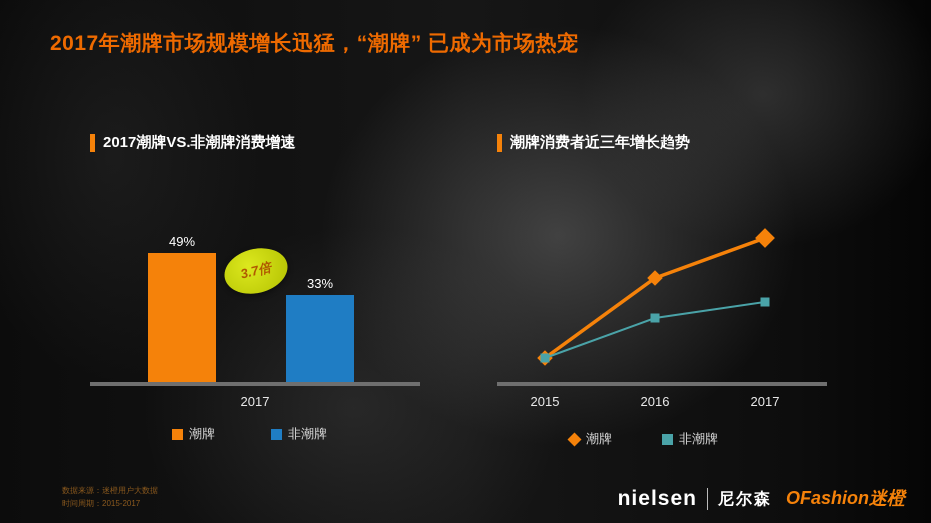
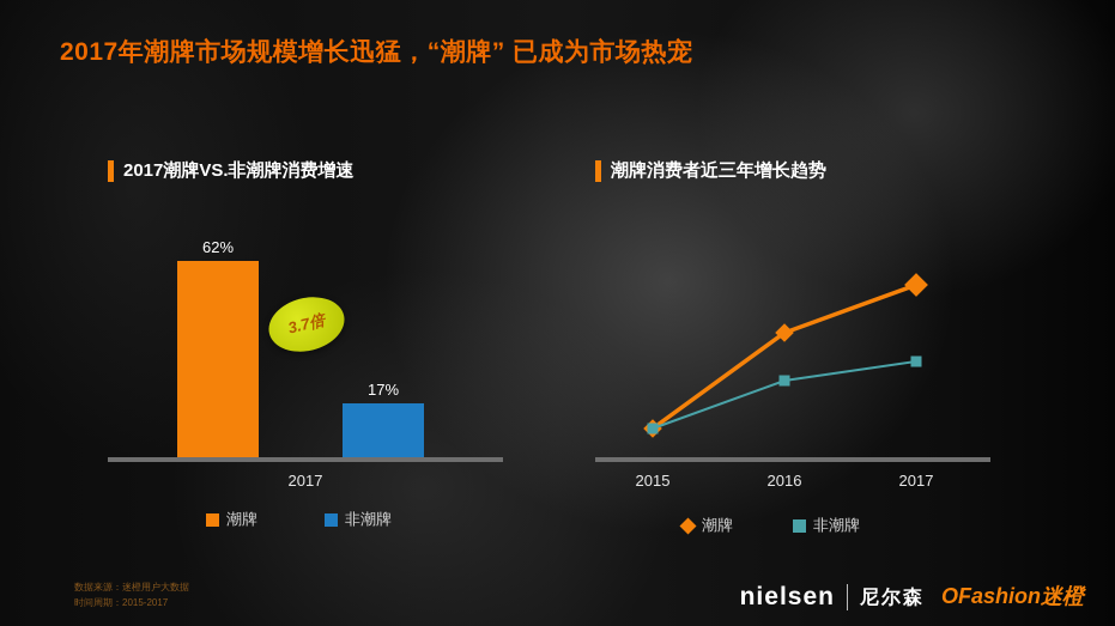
2017潮牌VS.非潮牌消费增速/潮牌: 49% -> 62%
2017潮牌VS.非潮牌消费增速/非潮牌: 33% -> 17%
